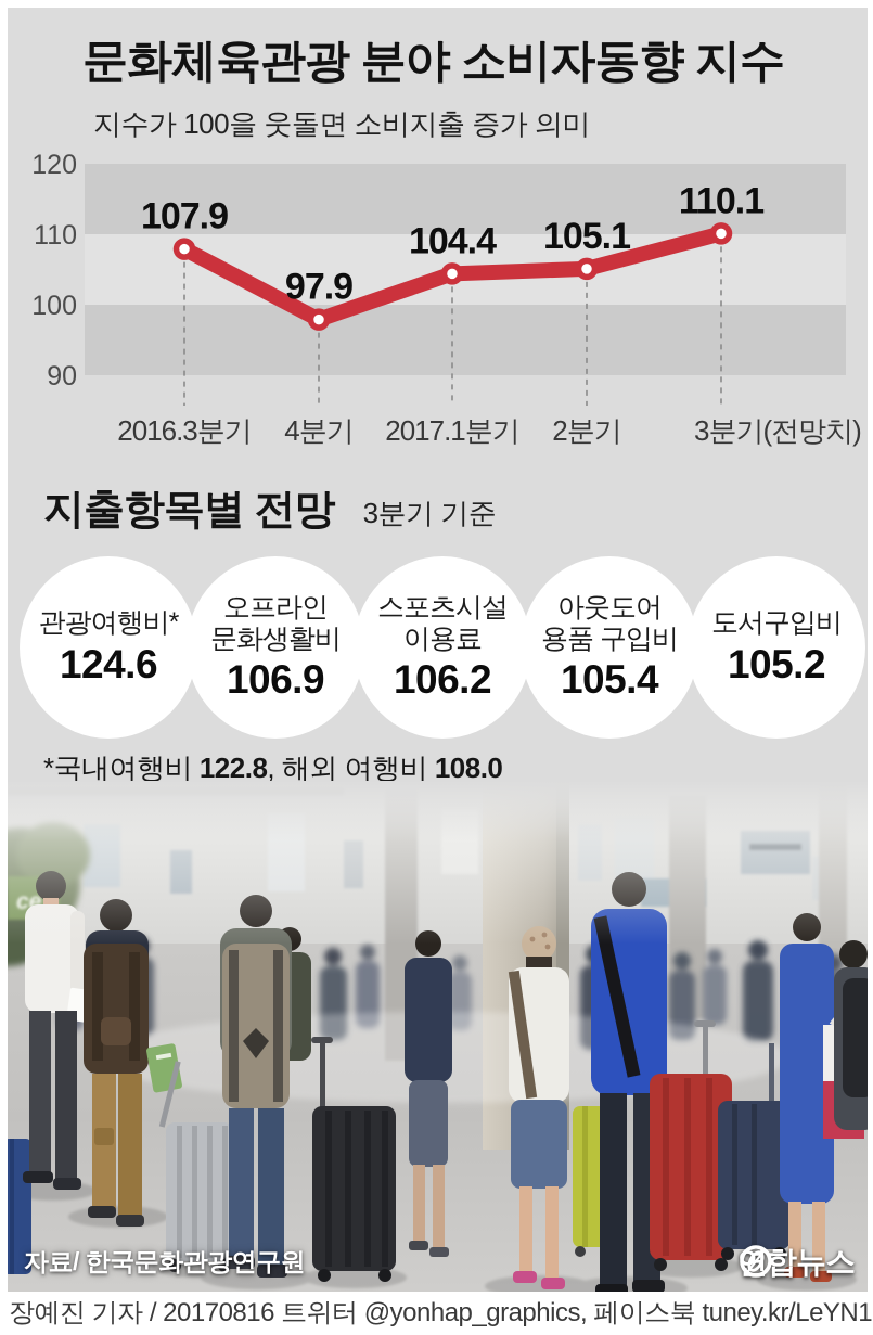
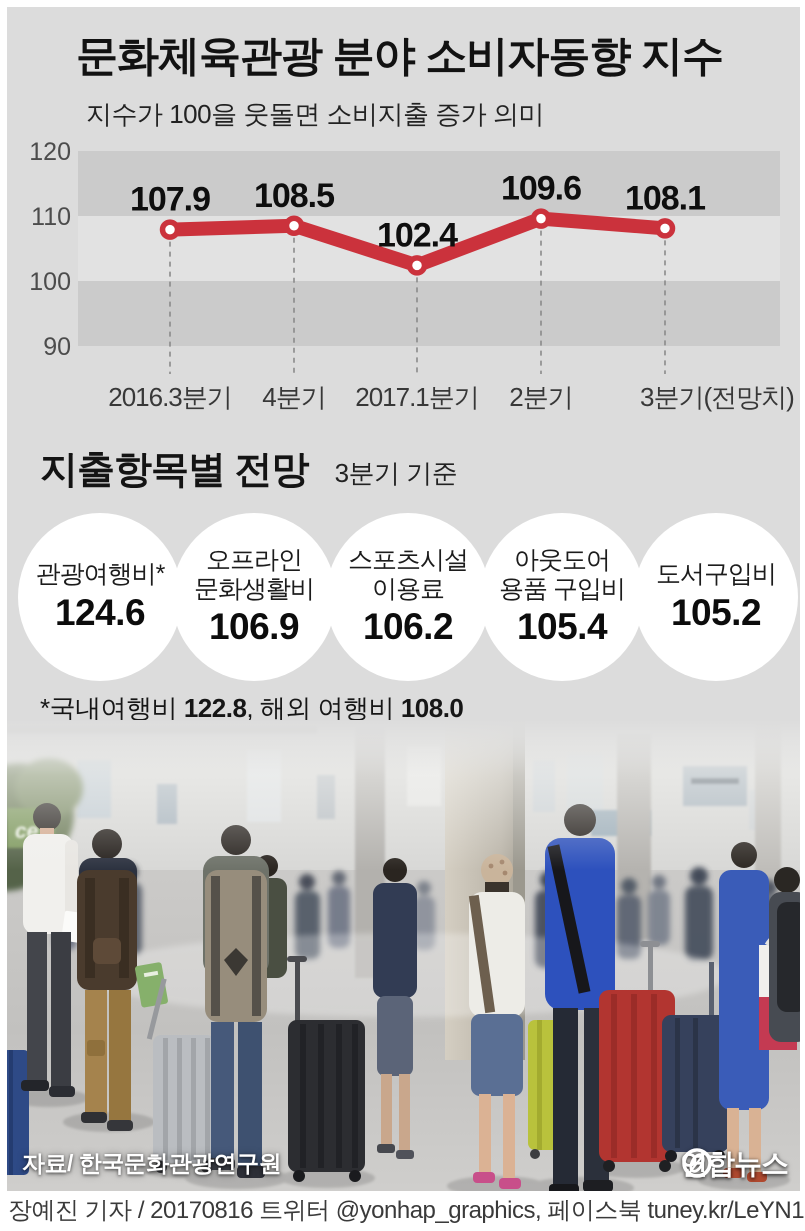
4분기: 97.9 -> 108.5
2017.1분기: 104.4 -> 102.4
2분기: 105.1 -> 109.6
3분기(전망치): 110.1 -> 108.1
